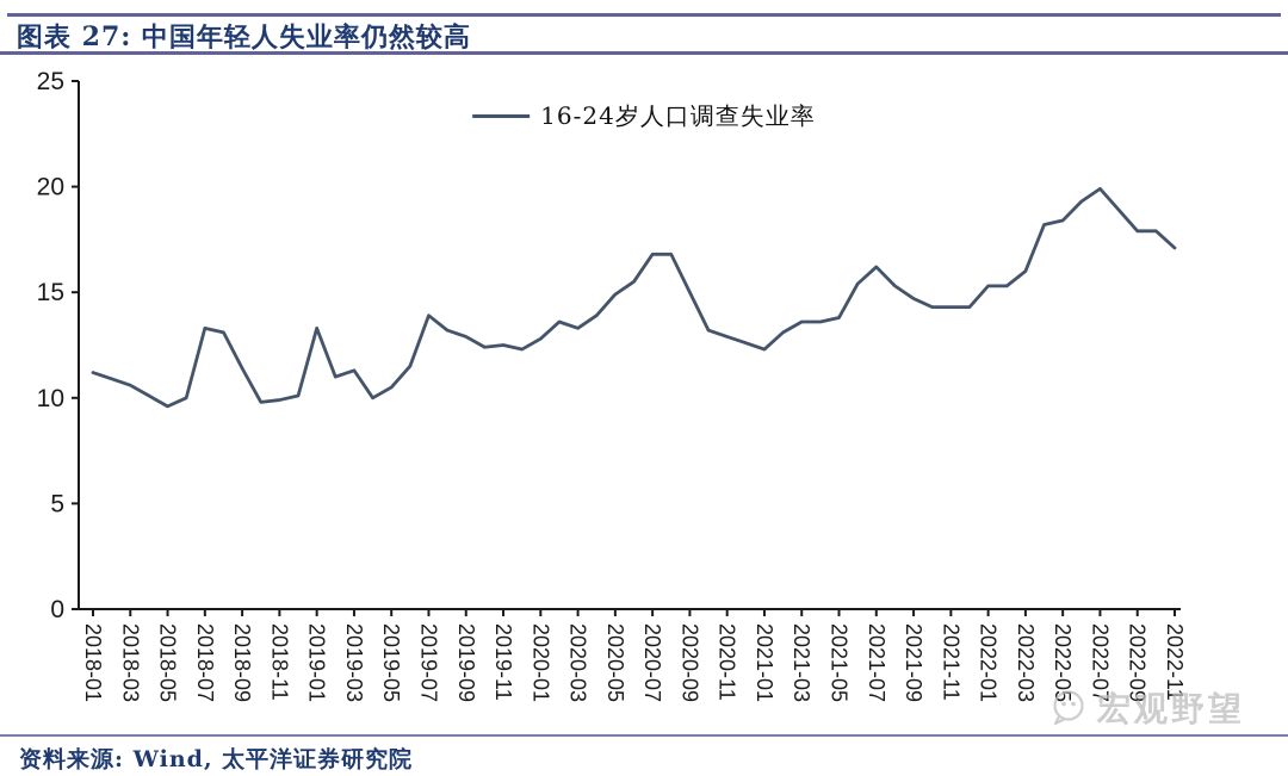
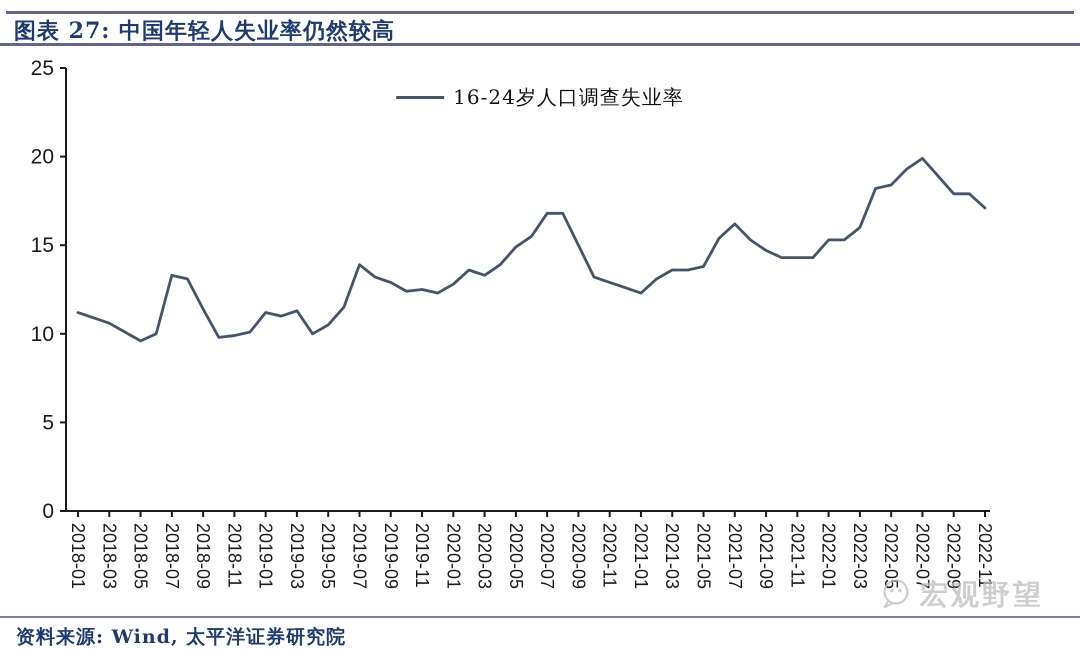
2019-01: 13.3 -> 11.2
